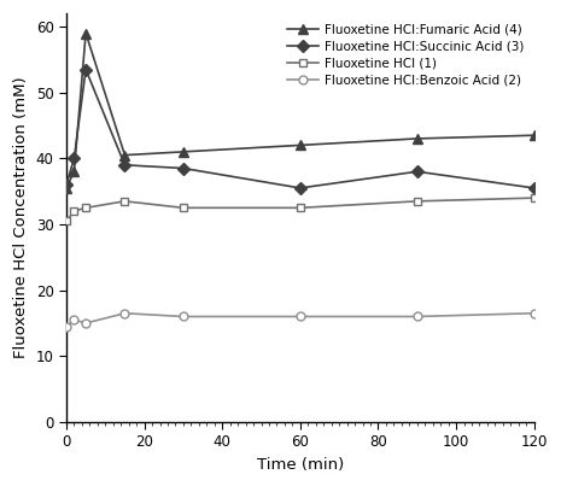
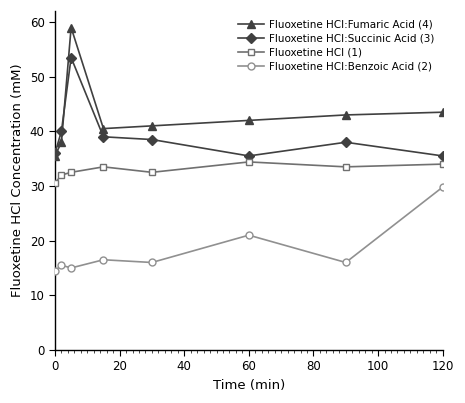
Fluoxetine HCl (1)/60: 32.5 -> 34.4
Fluoxetine HCl:Benzoic Acid (2)/60: 16.0 -> 21.0
Fluoxetine HCl:Benzoic Acid (2)/120: 16.5 -> 29.8
